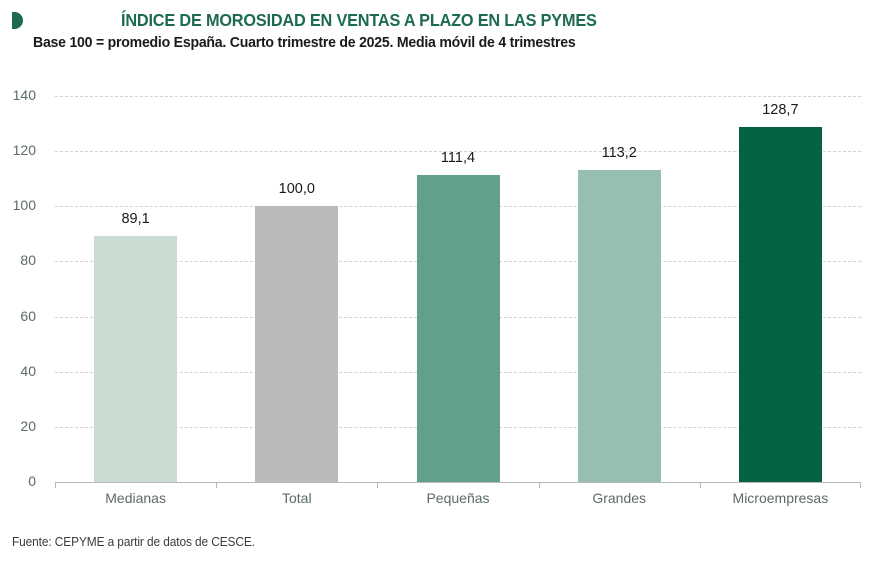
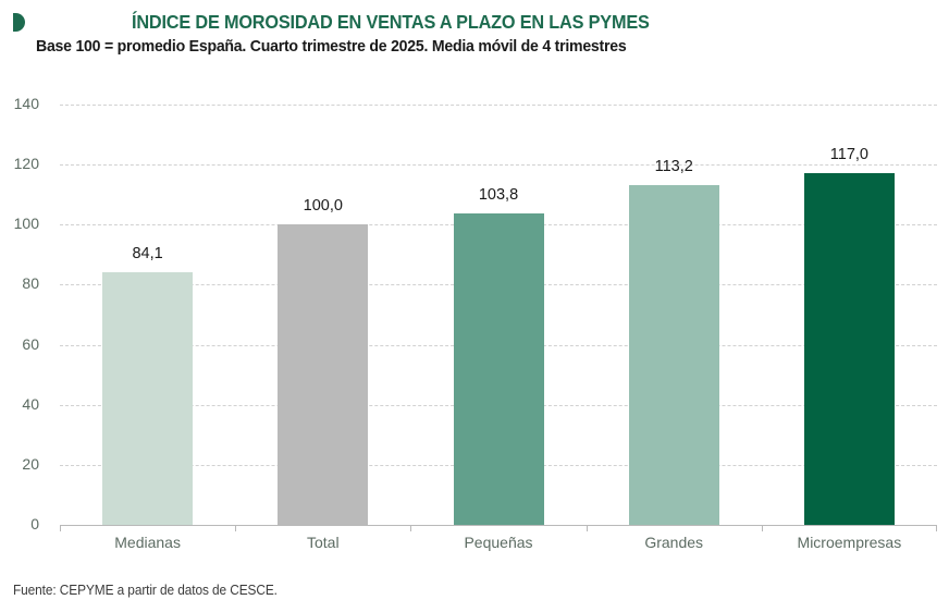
Medianas: 89,1 -> 84,1
Pequeñas: 111,4 -> 103,8
Microempresas: 128,7 -> 117,0
